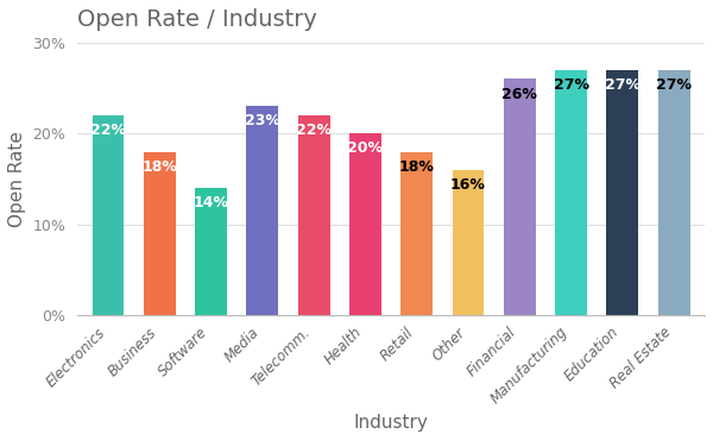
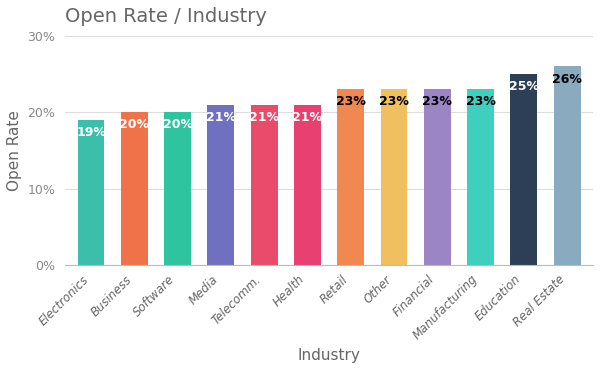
Electronics: 22% -> 19%
Business: 18% -> 20%
Software: 14% -> 20%
Media: 23% -> 21%
Telecomm.: 22% -> 21%
Health: 20% -> 21%
Retail: 18% -> 23%
Other: 16% -> 23%
Financial: 26% -> 23%
Manufacturing: 27% -> 23%
Education: 27% -> 25%
Real Estate: 27% -> 26%
